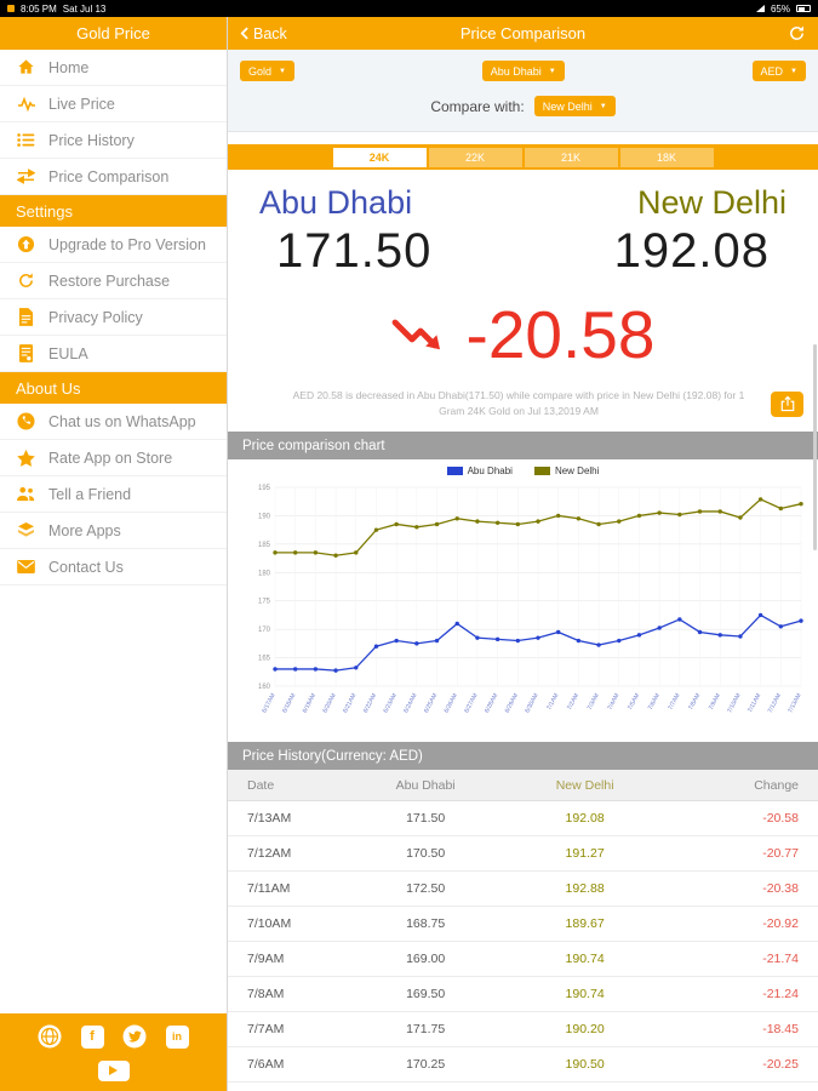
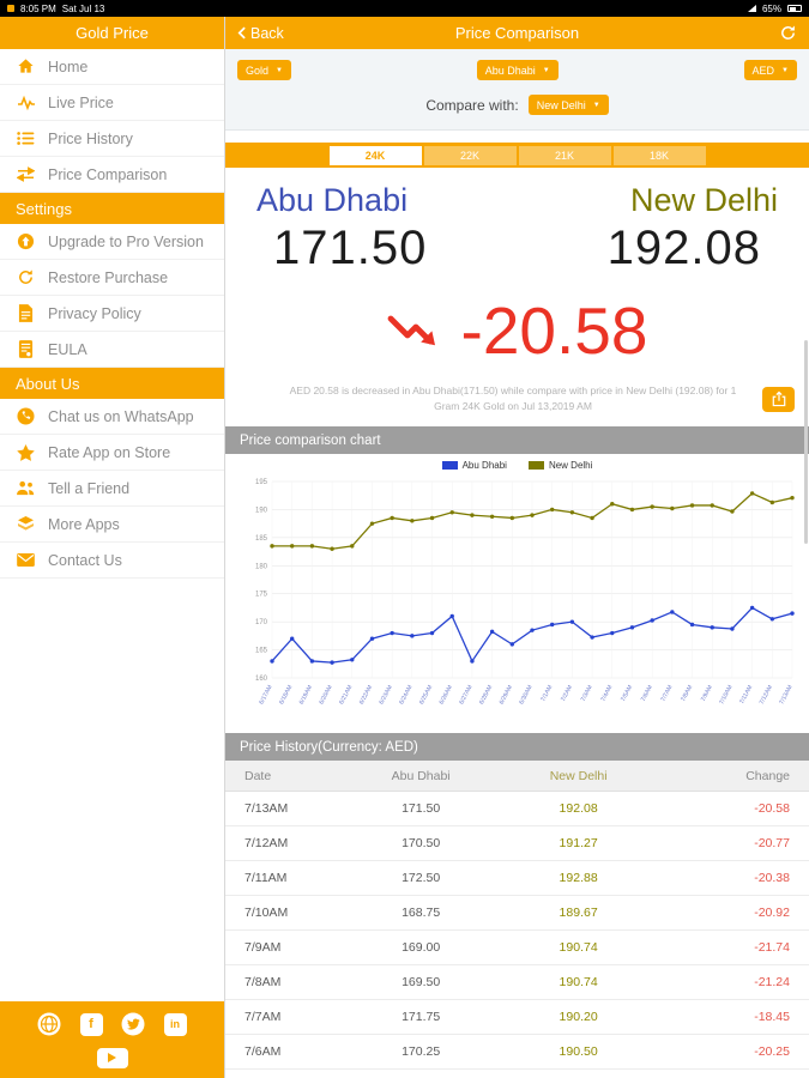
Abu Dhabi/6/18AM: 163 -> 167
Abu Dhabi/6/27AM: 168 -> 163
Abu Dhabi/6/29AM: 168 -> 166
Abu Dhabi/7/2AM: 168 -> 170
New Delhi/7/4AM: 189 -> 191
